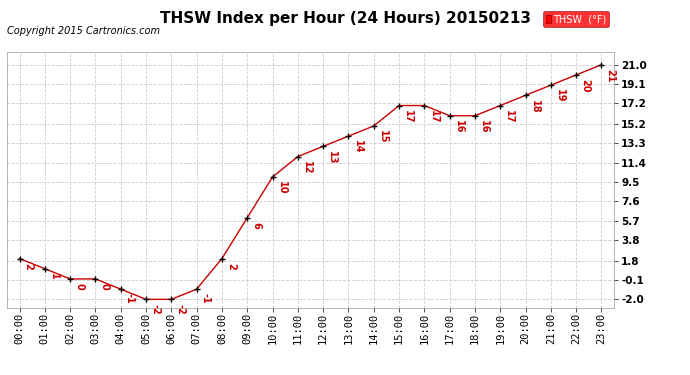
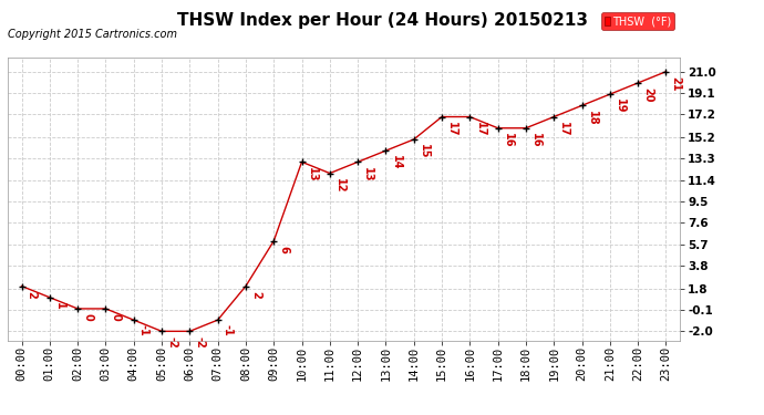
10:00: 10 -> 13
